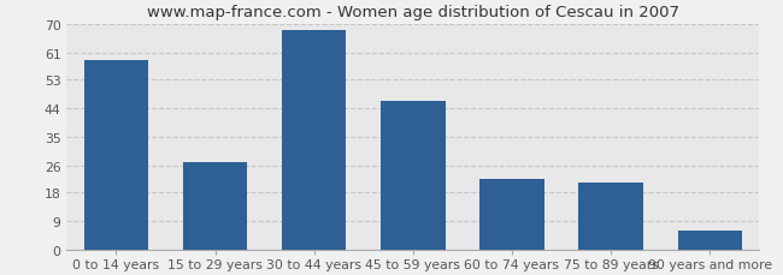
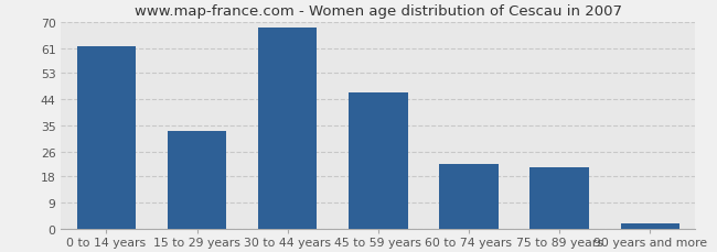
0 to 14 years: 59 -> 62
15 to 29 years: 27 -> 33
90 years and more: 6 -> 2
